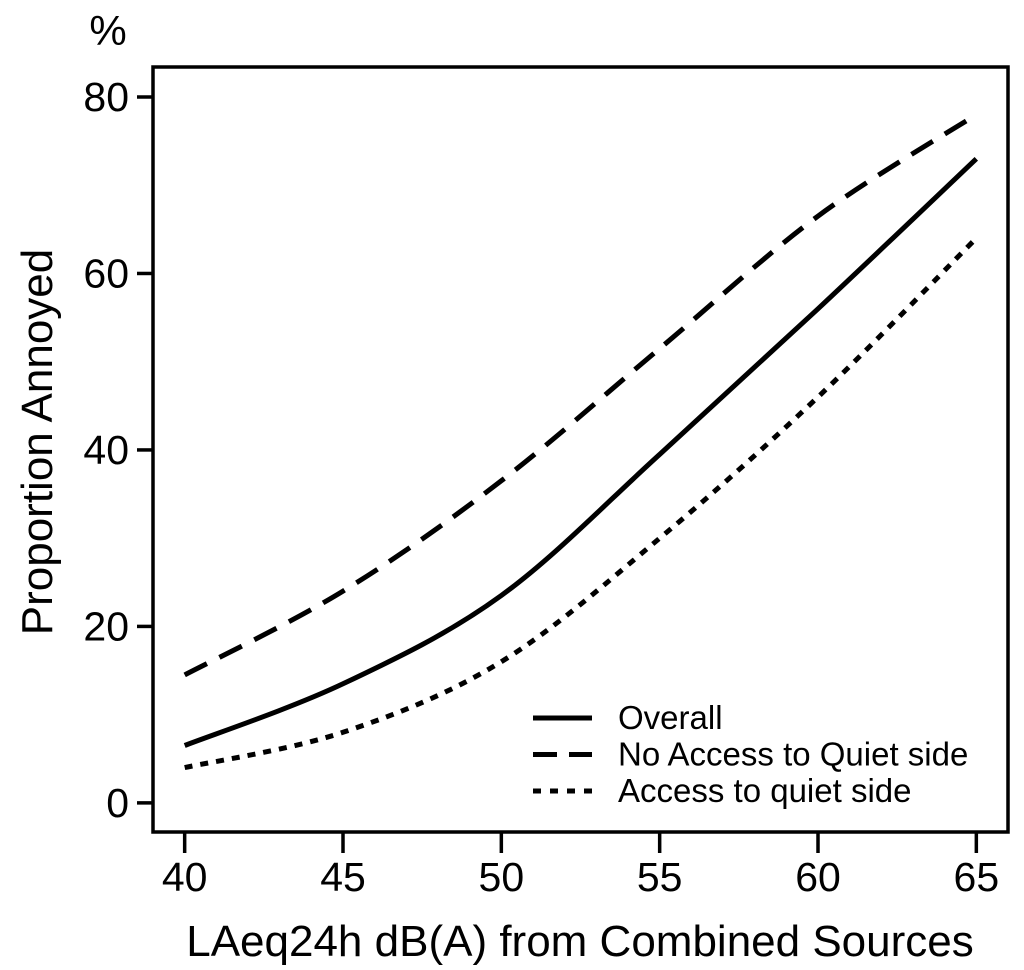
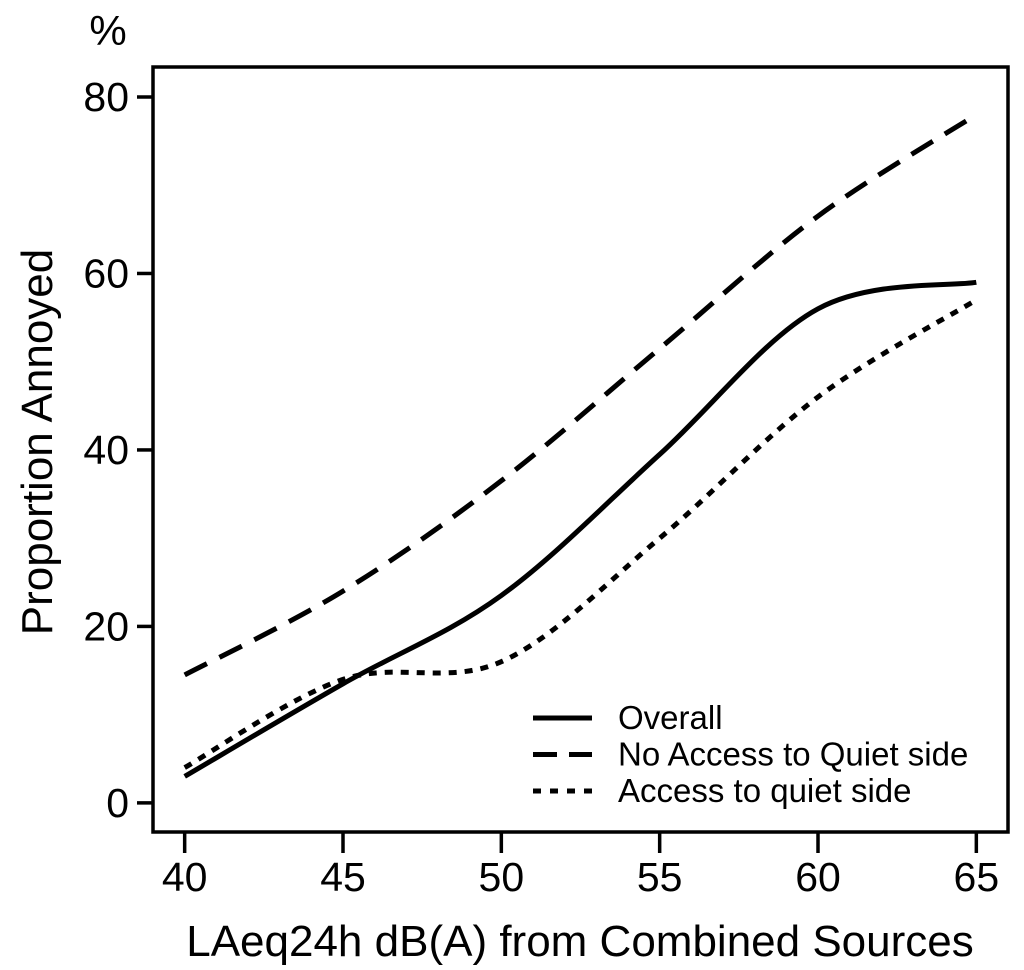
Overall/40: 6 -> 3
Access to quiet side/45: 8 -> 14
Overall/65: 73 -> 59
Access to quiet side/65: 64 -> 57
